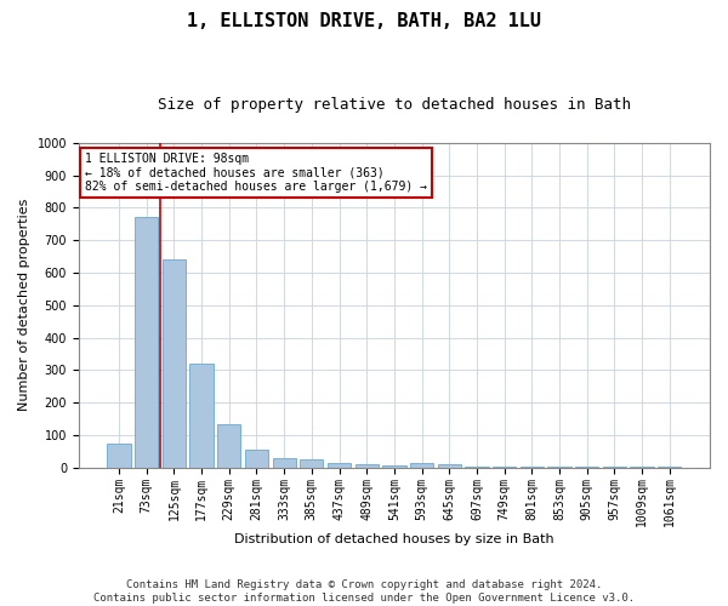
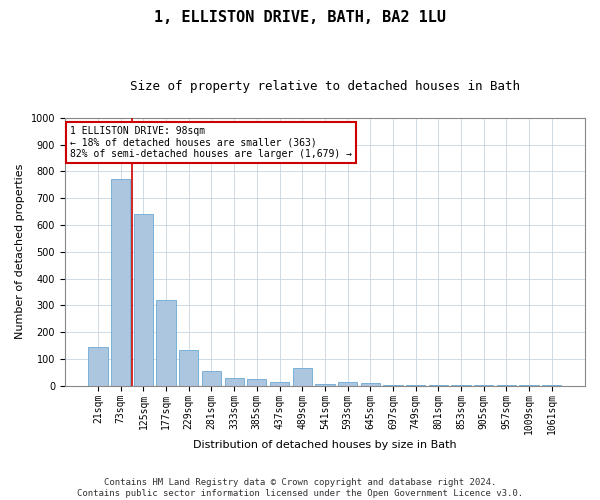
21sqm: 75 -> 145
489sqm: 10 -> 65
